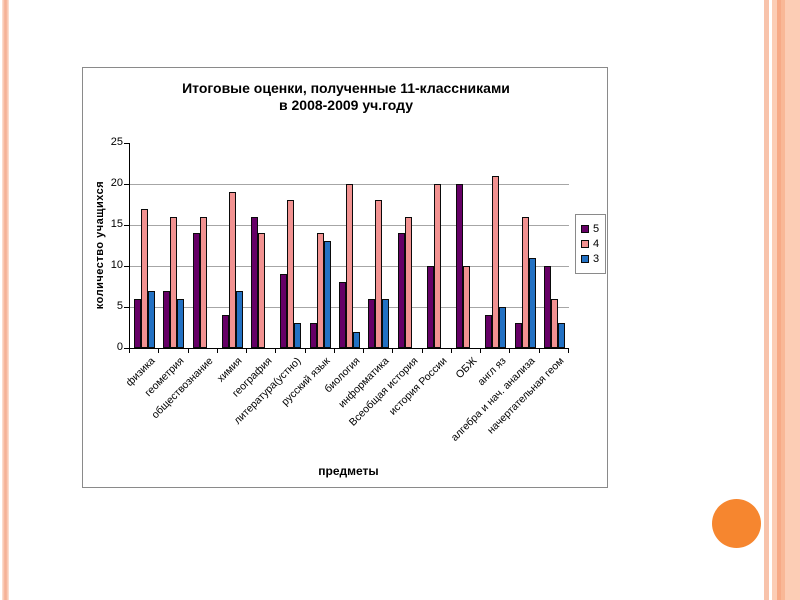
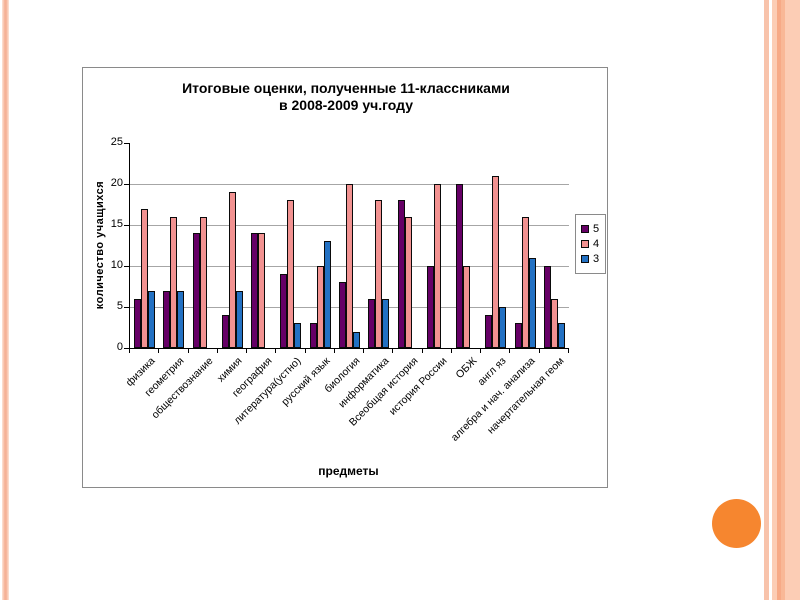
3/геометрия: 6 -> 7
5/география: 16 -> 14
4/русский язык: 14 -> 10
5/Всеобщая история: 14 -> 18
